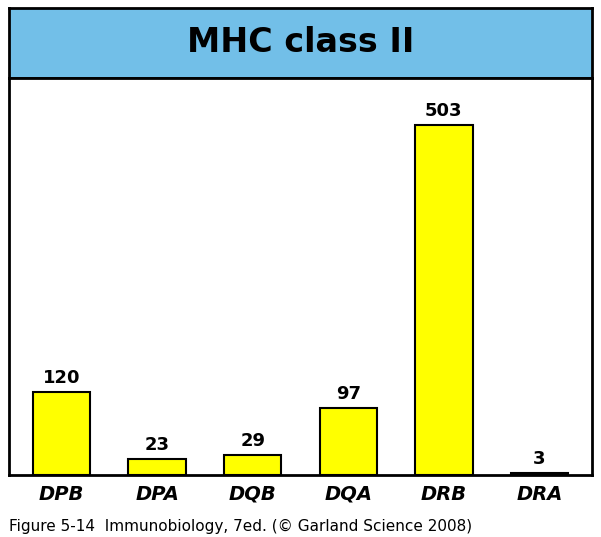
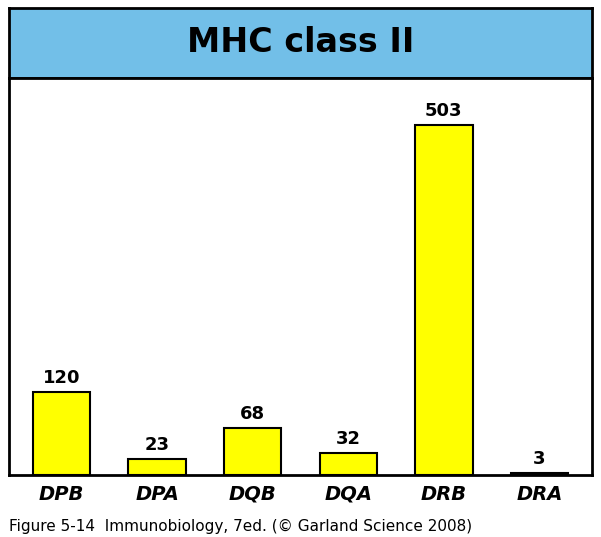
DQB: 29 -> 68
DQA: 97 -> 32
